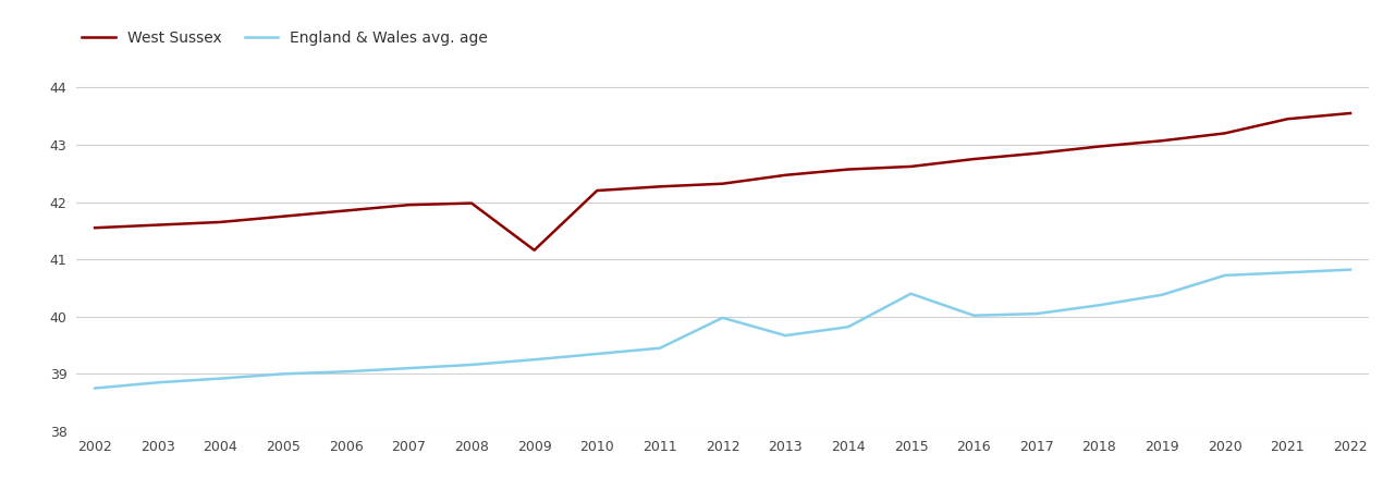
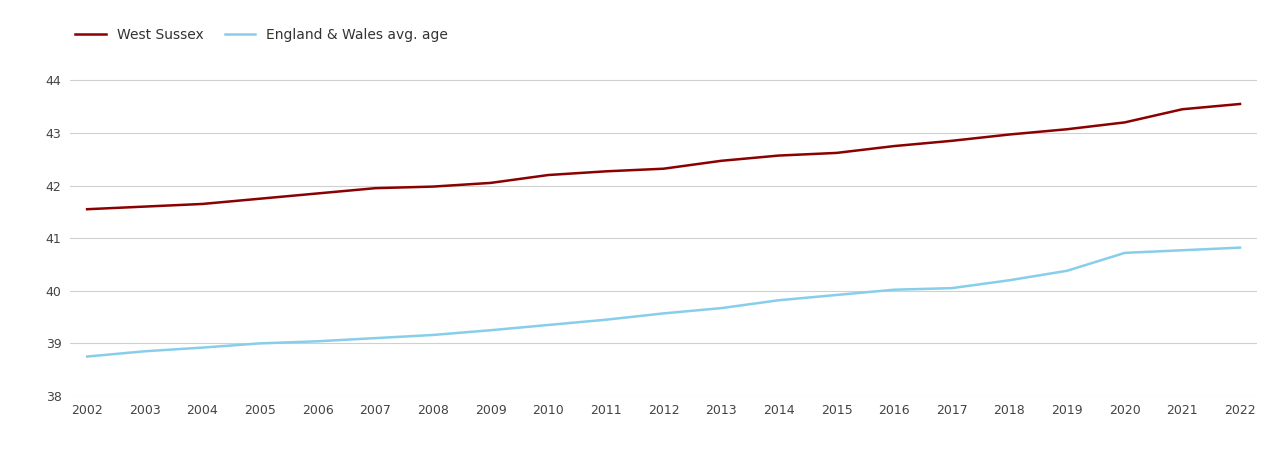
West Sussex/2009: 41.16 -> 42.05
England & Wales avg. age/2012: 39.98 -> 39.57
England & Wales avg. age/2015: 40.40 -> 39.92
